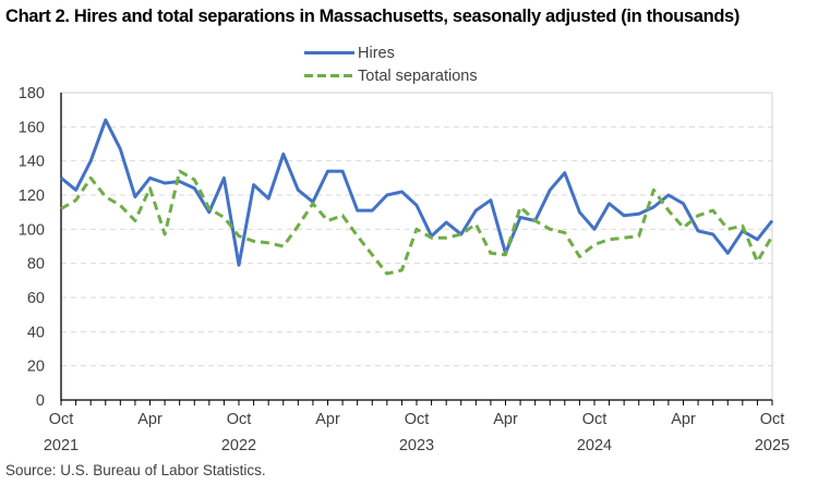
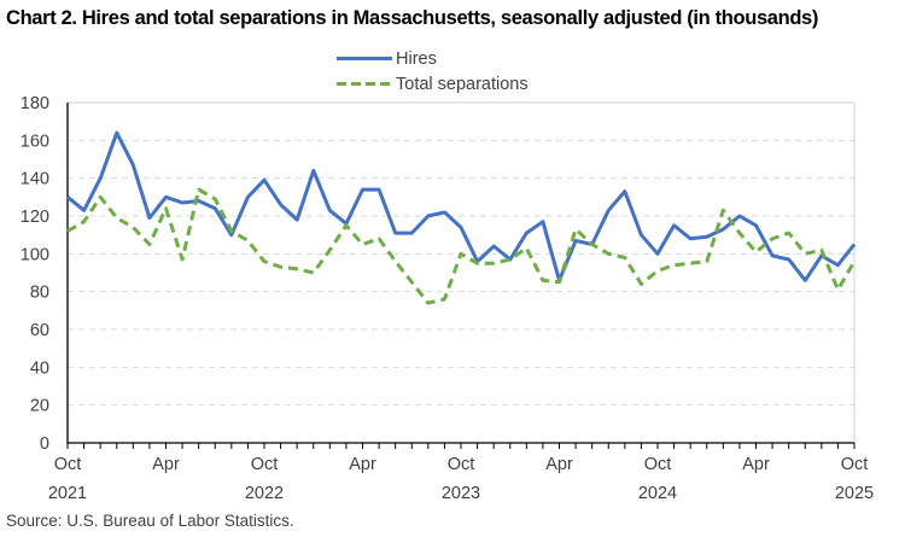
Hires/Oct 2022: 79 -> 139
